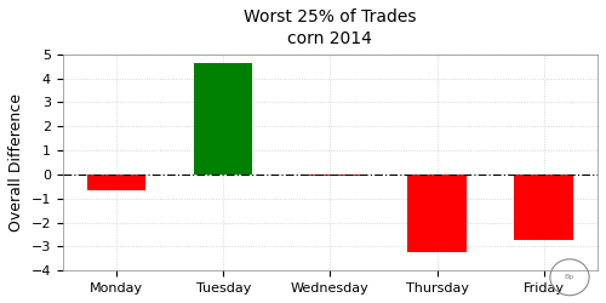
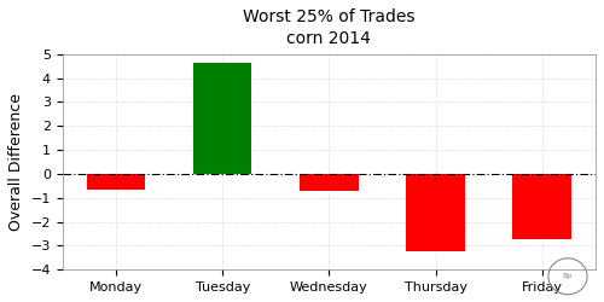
Wednesday: -0.1 -> -0.7
